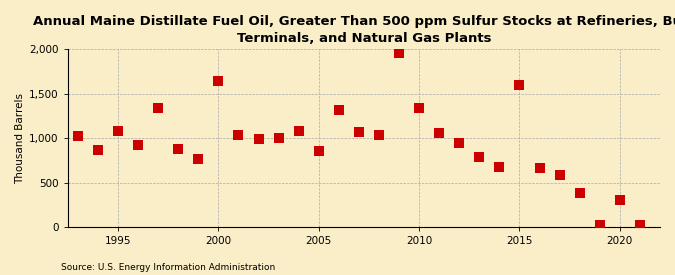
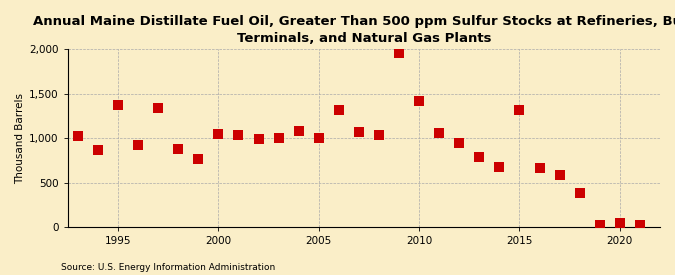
1995: 1,080 -> 1,370
2000: 1,640 -> 1,050
2005: 860 -> 1,000
2010: 1,340 -> 1,420
2015: 1,600 -> 1,320
2020: 300 -> 50
